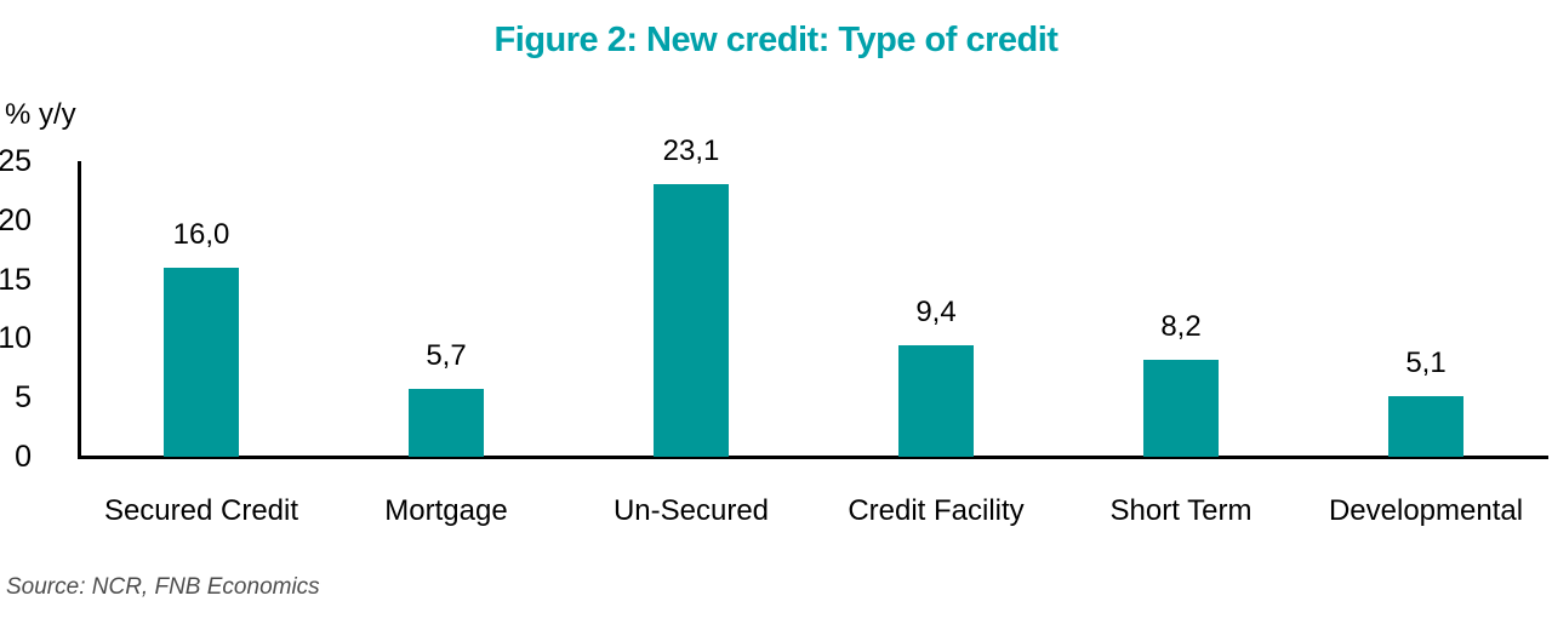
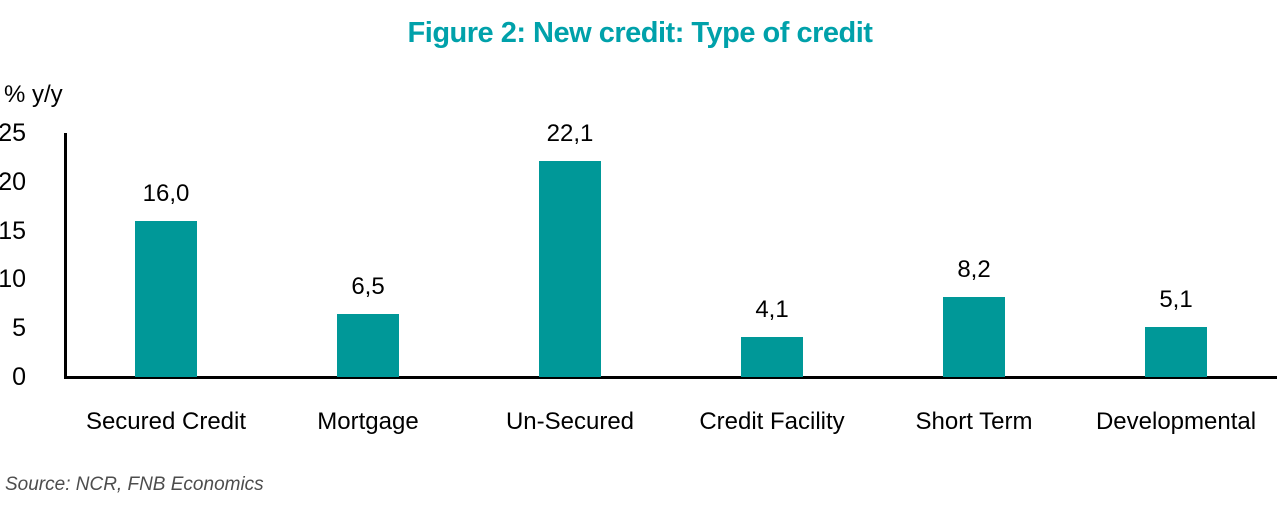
Mortgage: 5,7 -> 6,5
Un-Secured: 23,1 -> 22,1
Credit Facility: 9,4 -> 4,1
